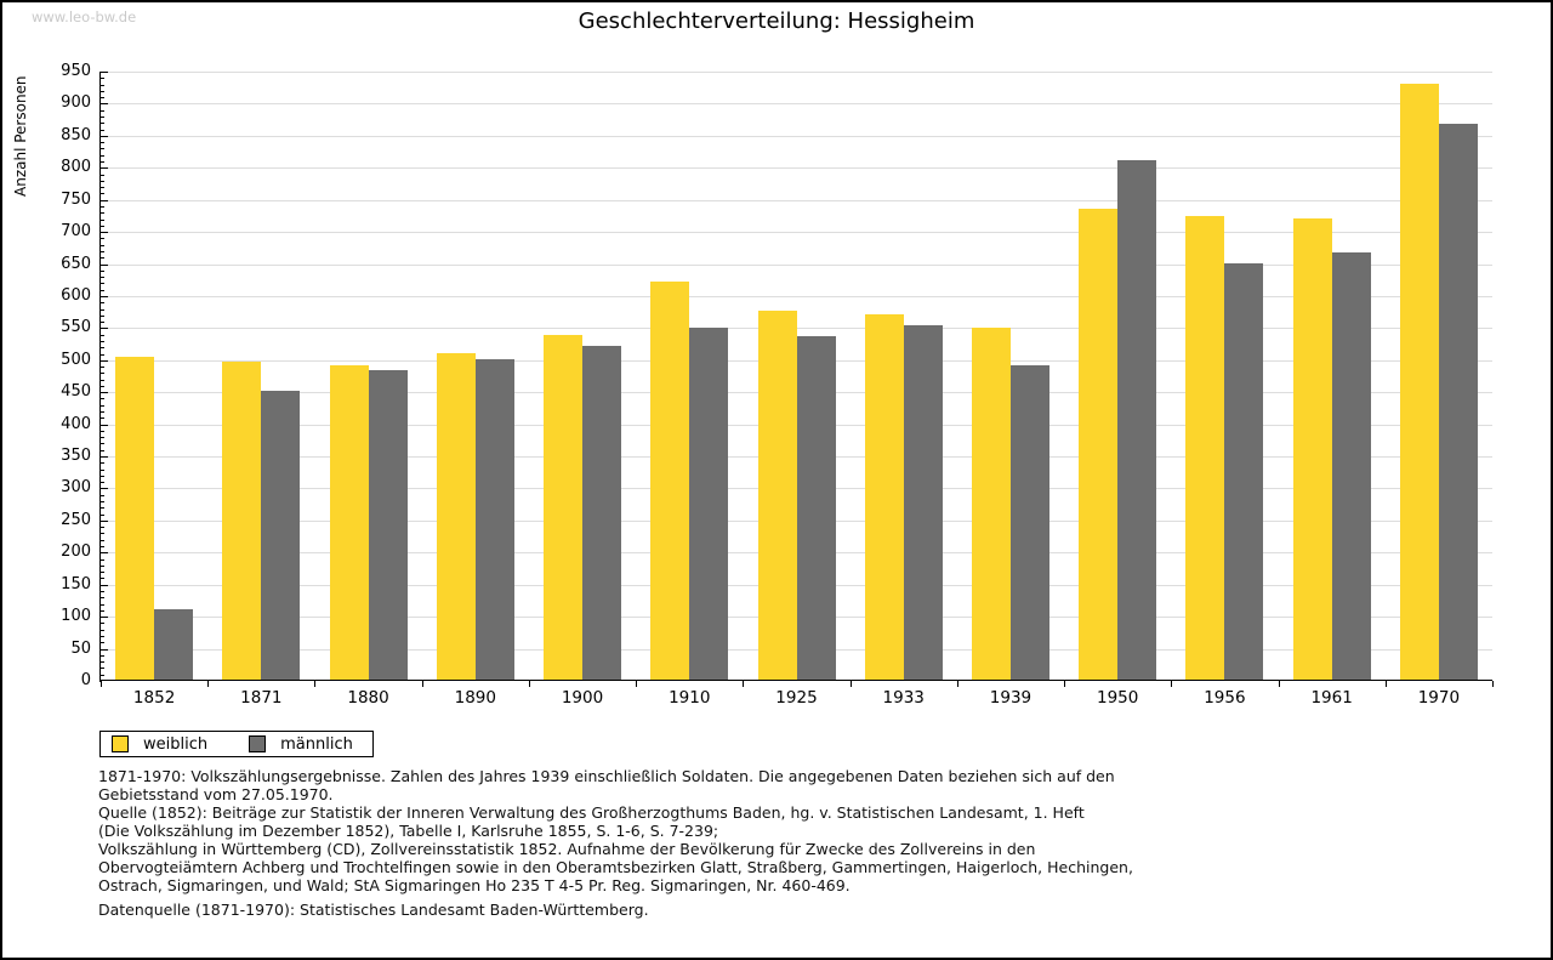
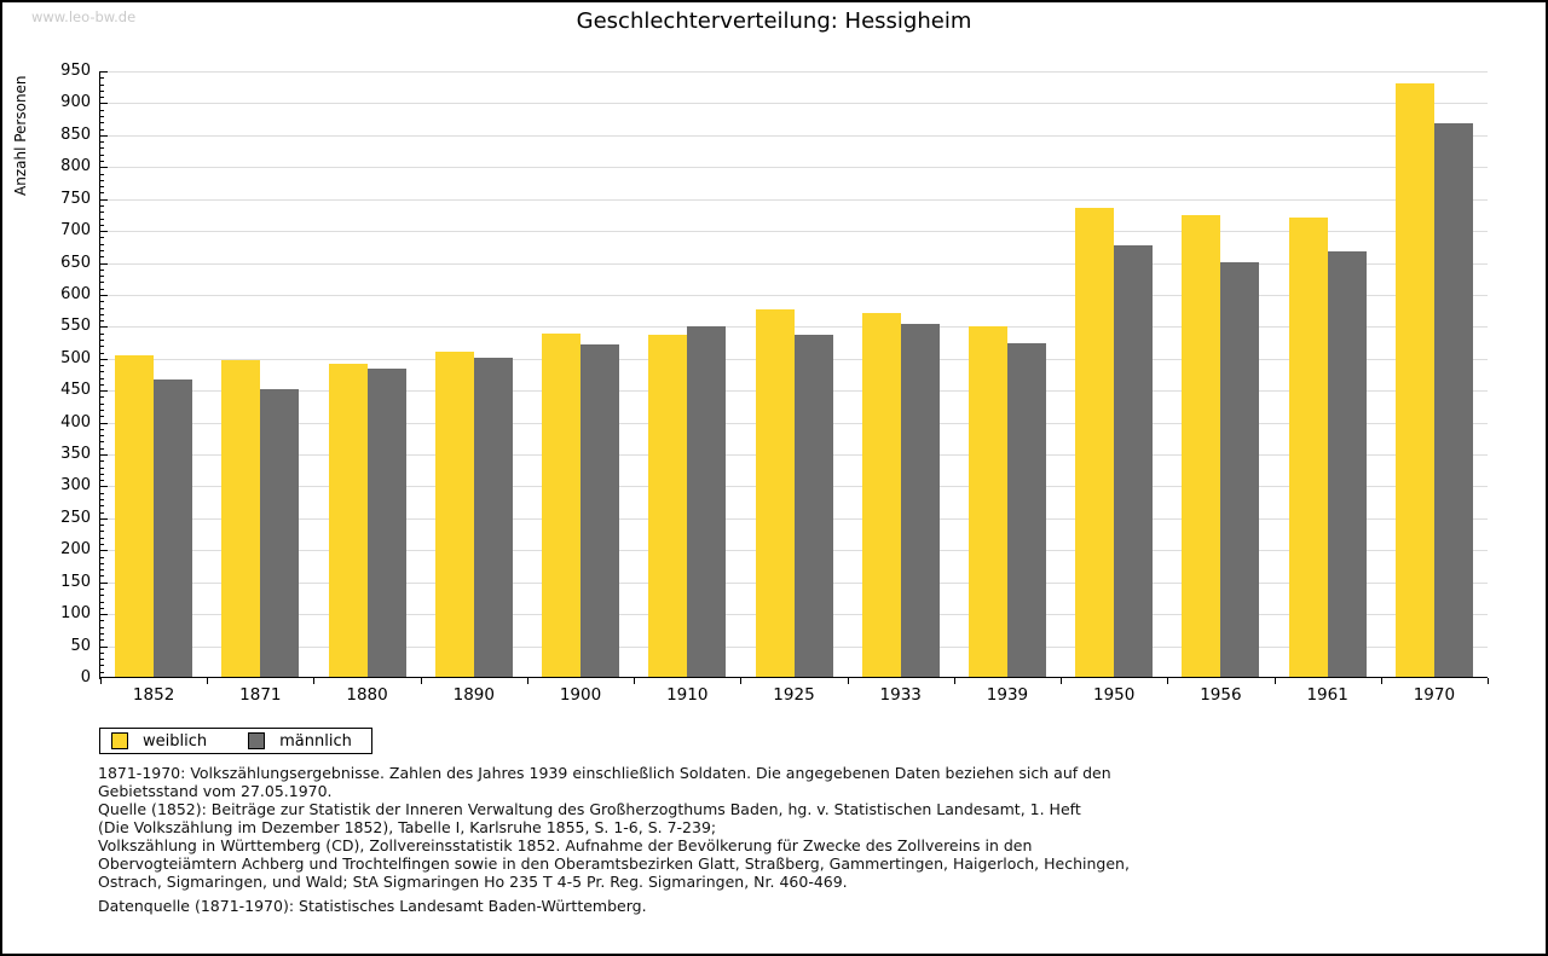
männlich/1852: 110 -> 470
weiblich/1910: 620 -> 540
männlich/1939: 490 -> 520
männlich/1950: 810 -> 680
